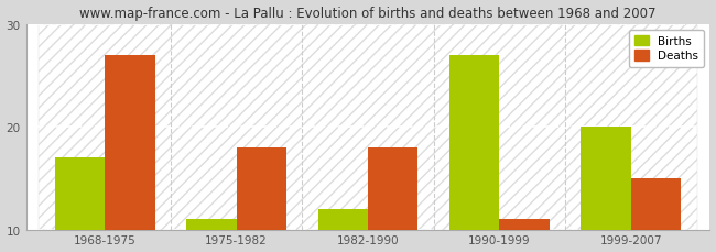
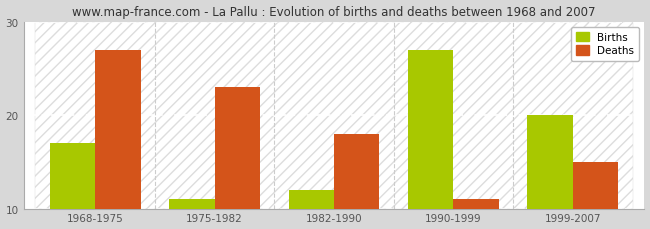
Deaths/1975-1982: 18 -> 23
